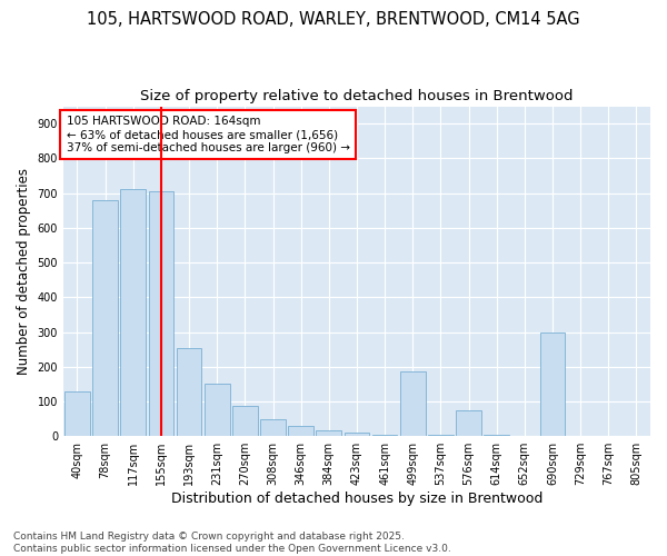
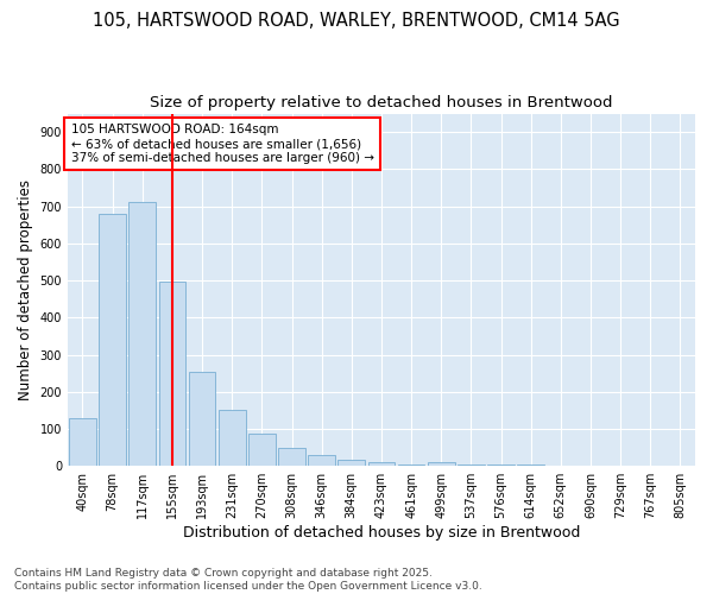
155sqm: 705 -> 496
499sqm: 185 -> 10
576sqm: 75 -> 5
690sqm: 300 -> 2
